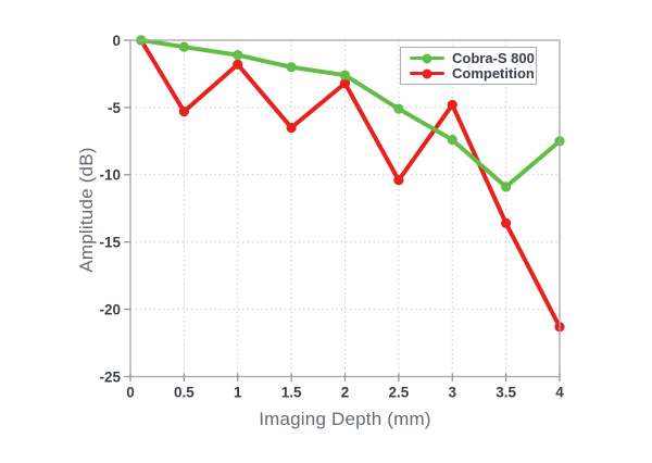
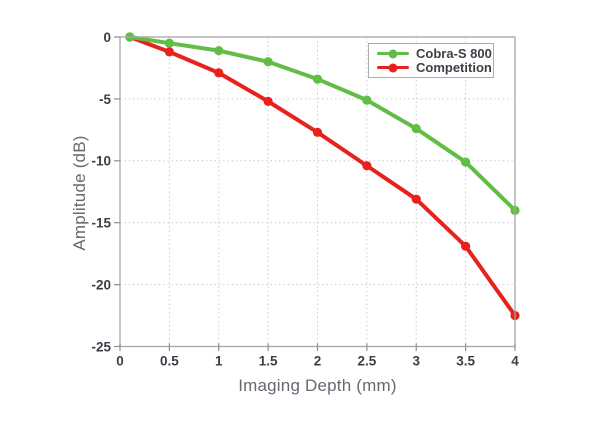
Competition/0.5: -5.3 -> -1.2
Competition/1: -1.8 -> -2.9
Competition/1.5: -6.5 -> -5.2
Cobra-S 800/2: -2.6 -> -3.4
Competition/2: -3.2 -> -7.7
Competition/3: -4.8 -> -13.1
Cobra-S 800/3.5: -10.9 -> -10.1
Competition/3.5: -13.6 -> -16.9
Cobra-S 800/4: -7.5 -> -14.0
Competition/4: -21.3 -> -22.5
